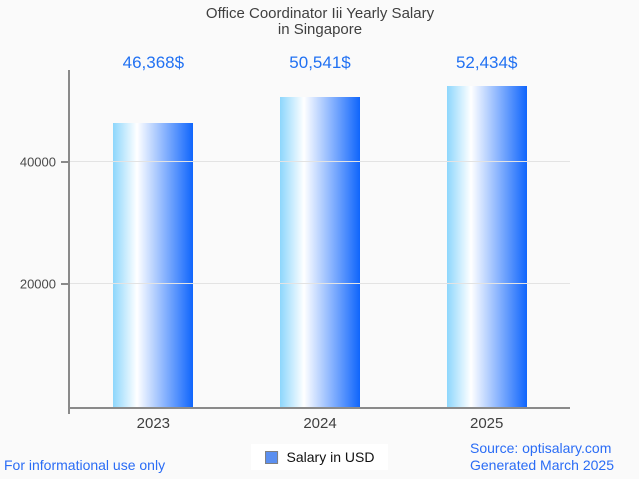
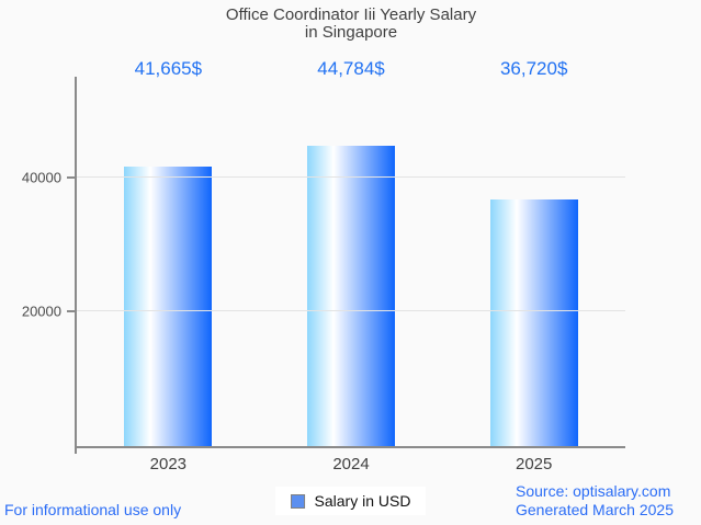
2023: 46,368 -> 41,665
2024: 50,541 -> 44,784
2025: 52,434 -> 36,720
